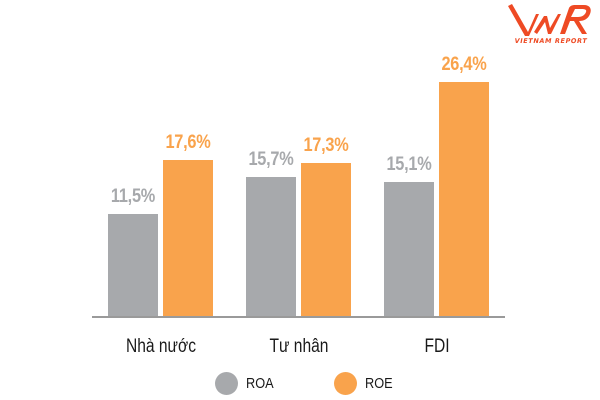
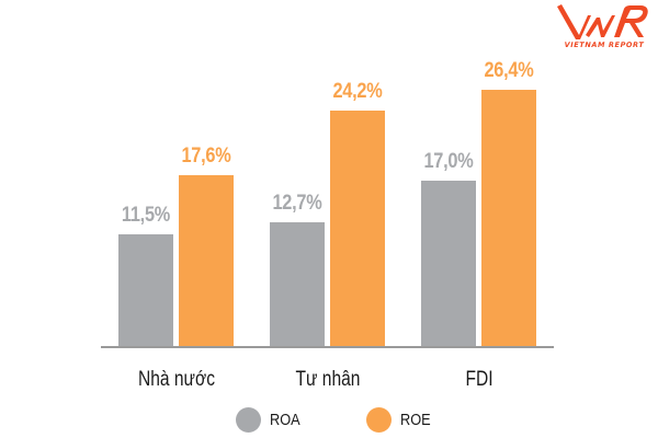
ROA/Tư nhân: 15,7% -> 12,7%
ROE/Tư nhân: 17,3% -> 24,2%
ROA/FDI: 15,1% -> 17,0%
